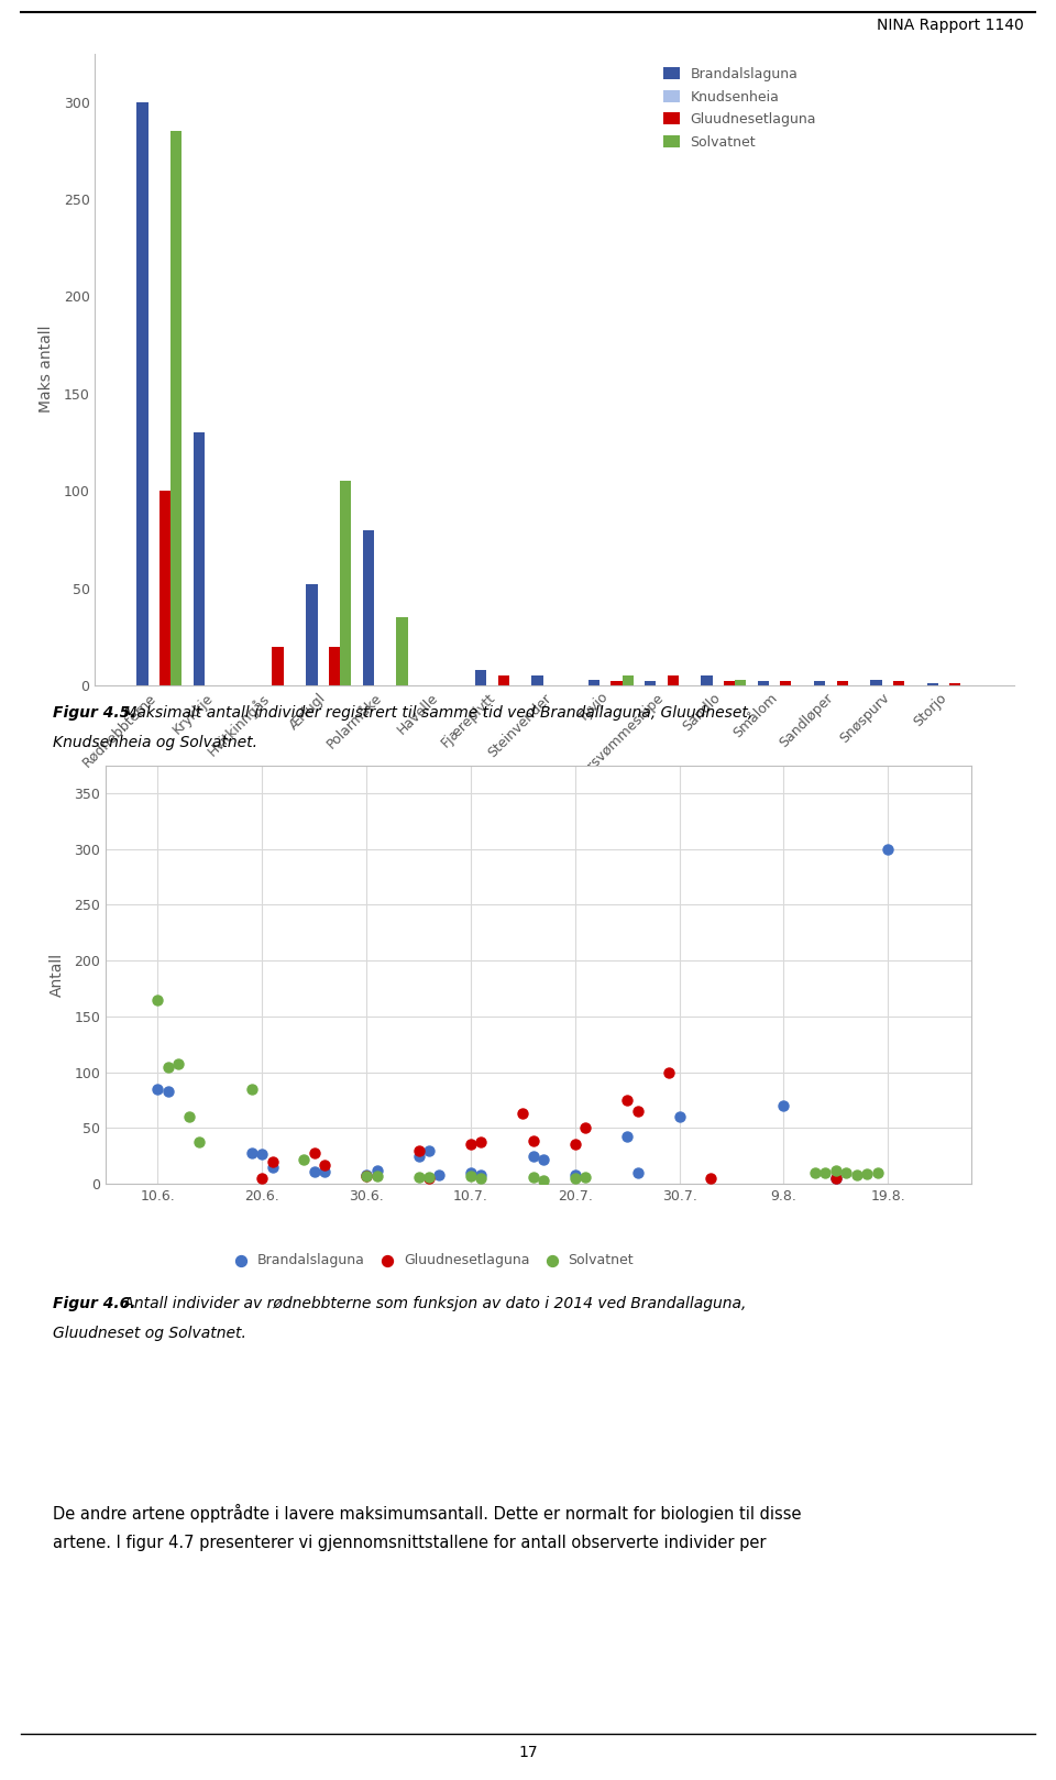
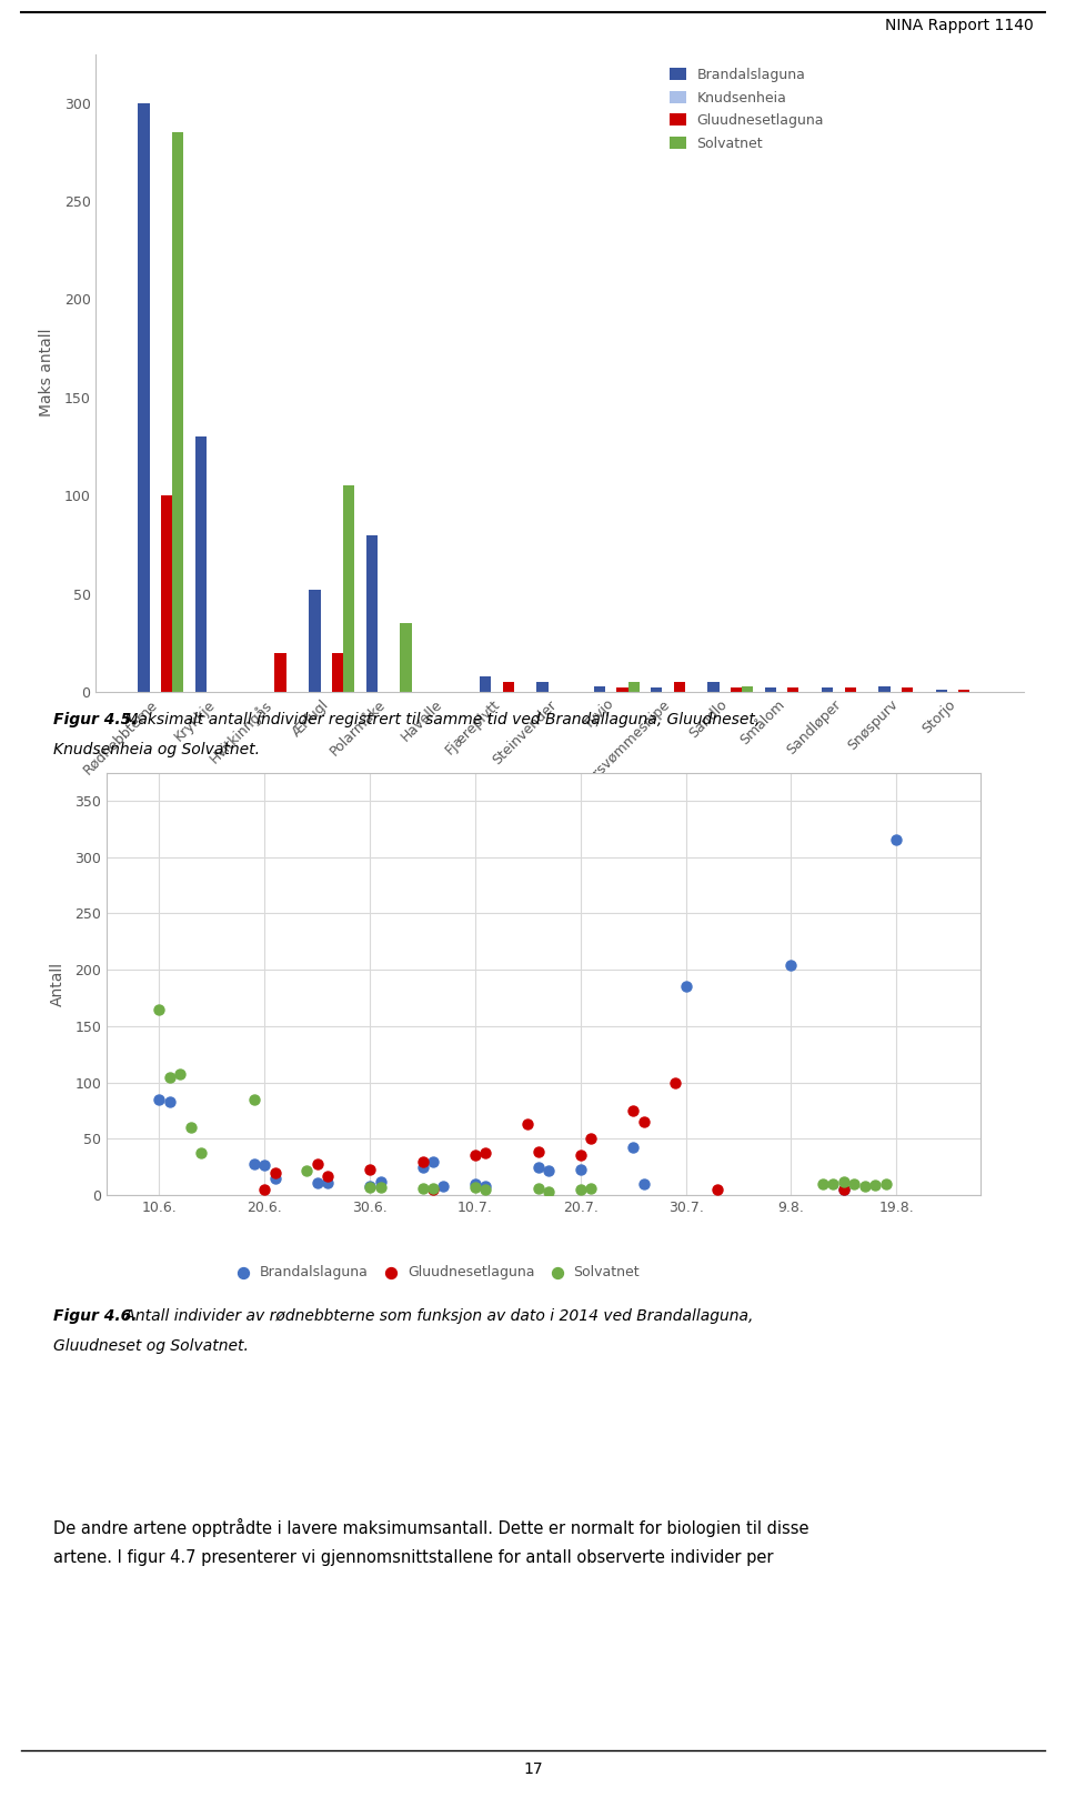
Gluudnesetlaguna/30.6.: 7 -> 23
Brandalslaguna/20.7.: 8 -> 23
Brandalslaguna/30.7.: 60 -> 185
Brandalslaguna/9.8.: 70 -> 204
Brandalslaguna/19.8.: 300 -> 316
